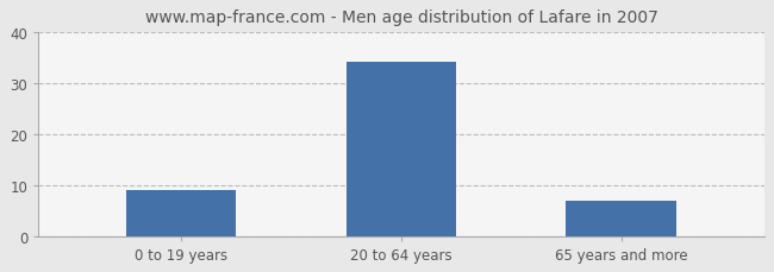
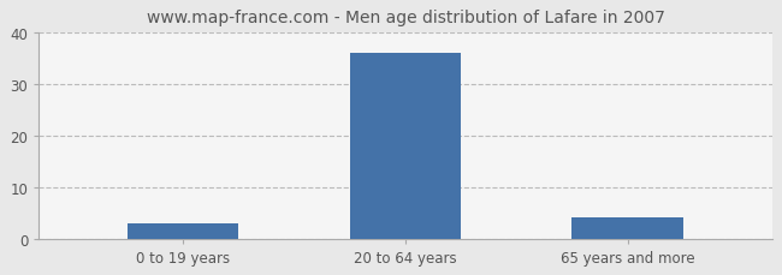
0 to 19 years: 9 -> 3
20 to 64 years: 34 -> 36
65 years and more: 7 -> 4
